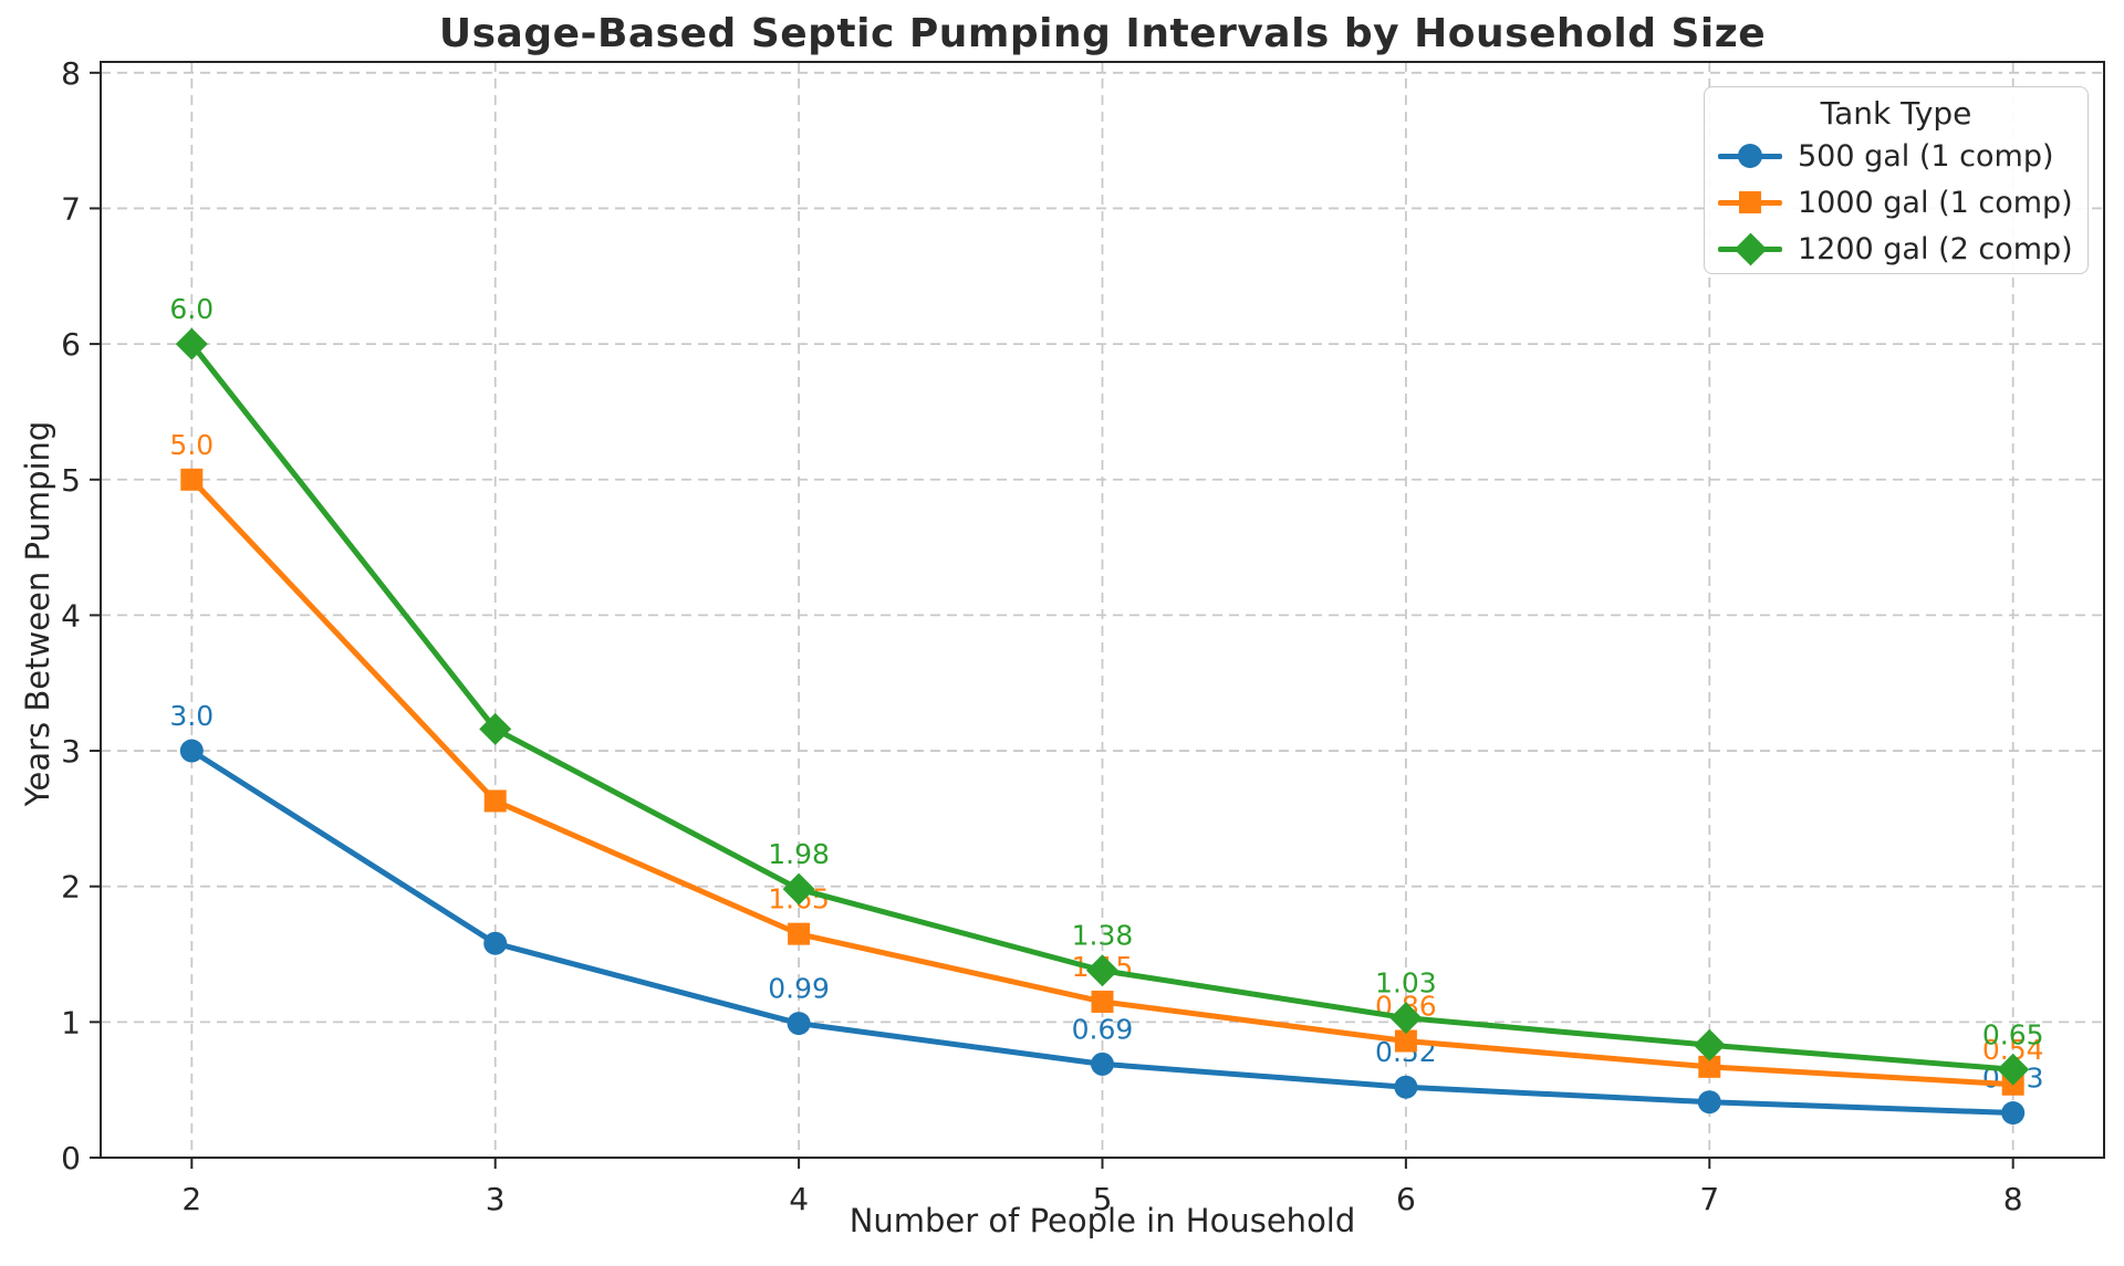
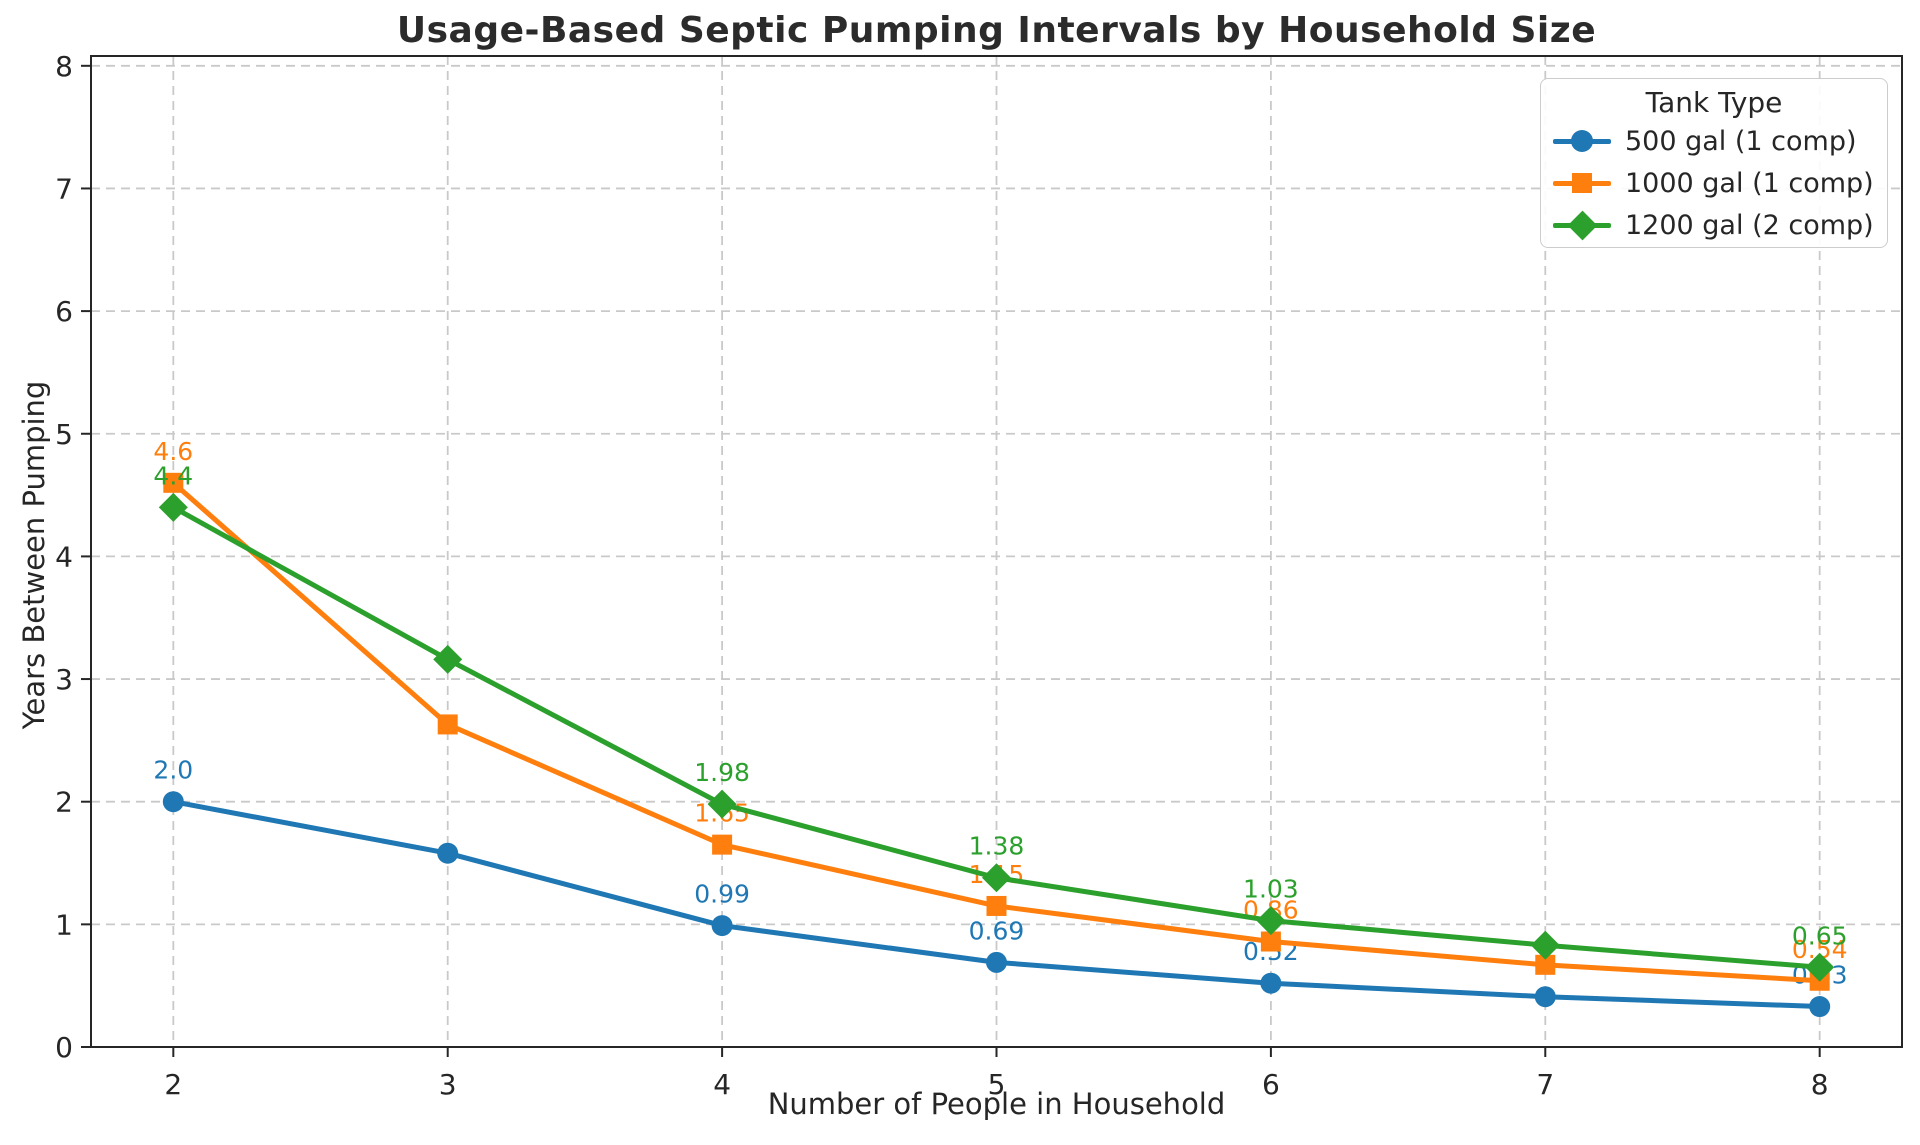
500 gal (1 comp)/2: 3.0 -> 2.0
1000 gal (1 comp)/2: 5.0 -> 4.6
1200 gal (2 comp)/2: 6.0 -> 4.4
